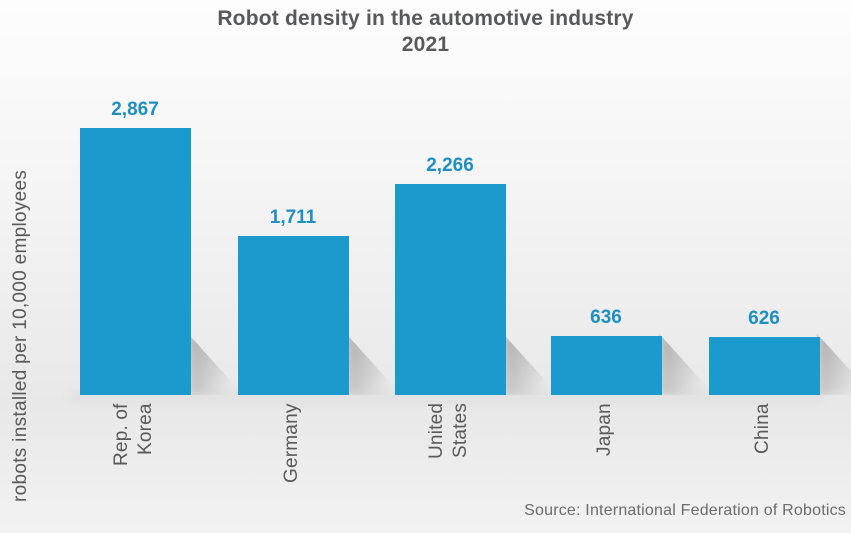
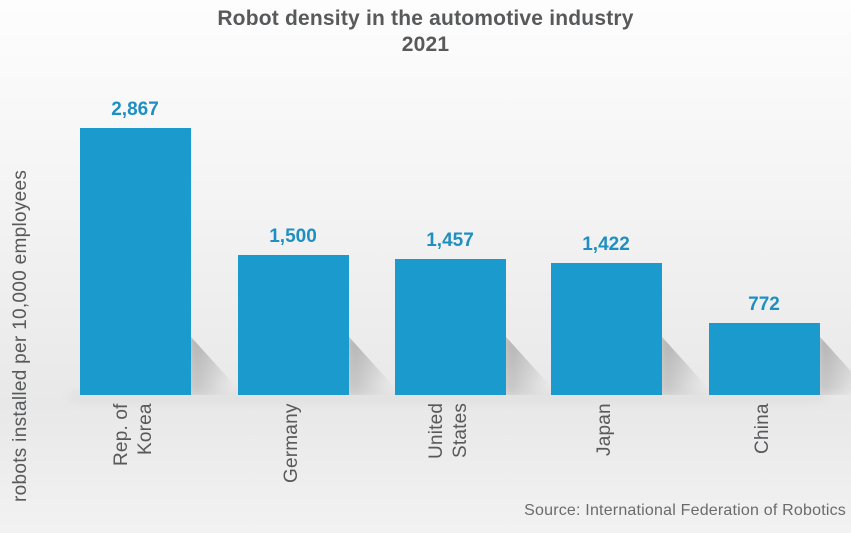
Germany: 1,711 -> 1,500
United States: 2,266 -> 1,457
Japan: 636 -> 1,422
China: 626 -> 772
